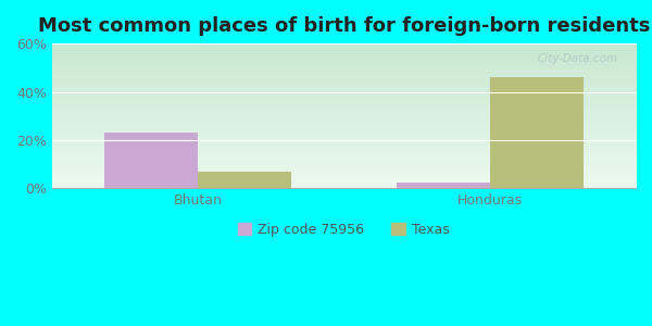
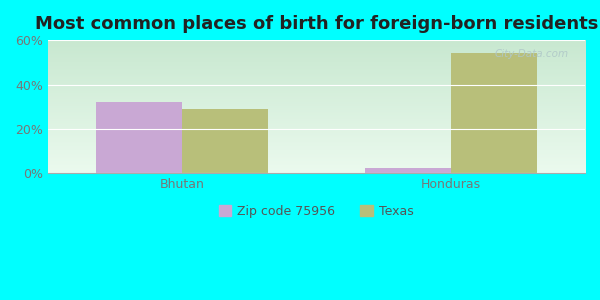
Zip code 75956/Bhutan: 23.0% -> 32.0%
Texas/Bhutan: 7% -> 29%
Texas/Honduras: 46% -> 54%
